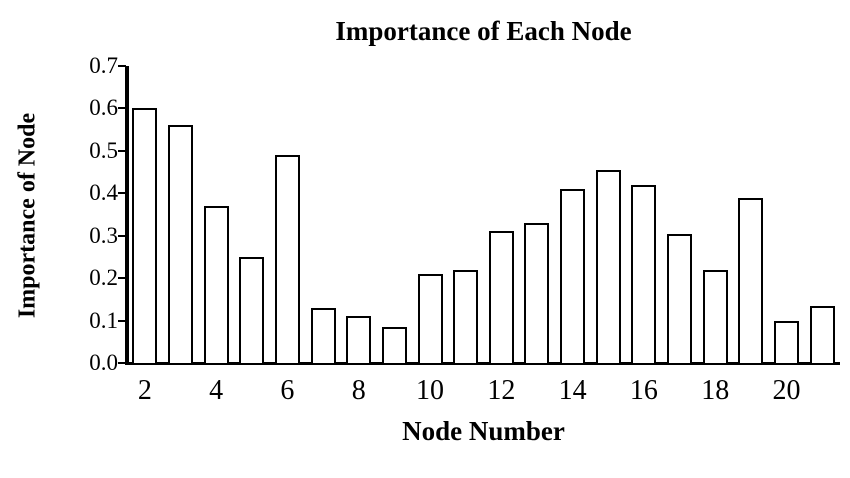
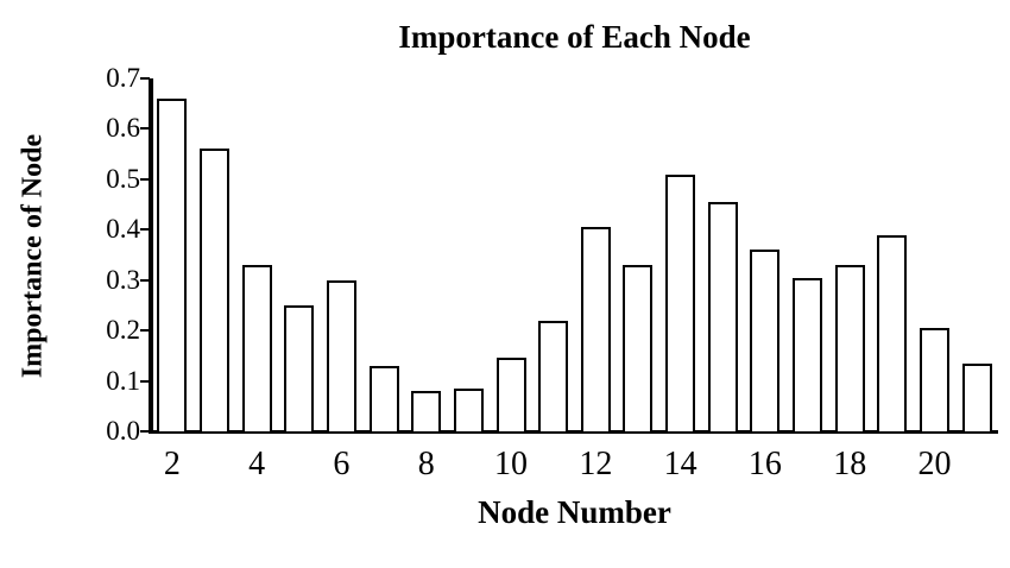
2: 0.60 -> 0.66
4: 0.37 -> 0.33
6: 0.49 -> 0.30
8: 0.11 -> 0.08
10: 0.21 -> 0.14
12: 0.31 -> 0.41
14: 0.41 -> 0.51
16: 0.42 -> 0.36
18: 0.22 -> 0.33
20: 0.10 -> 0.20
